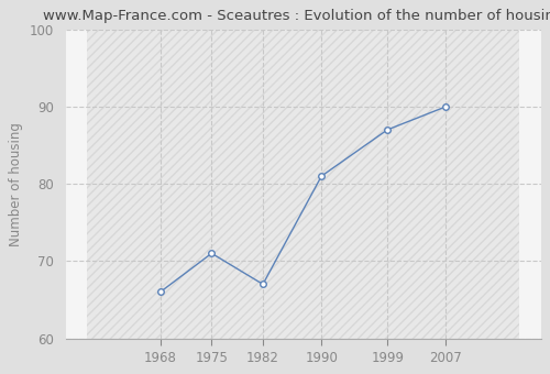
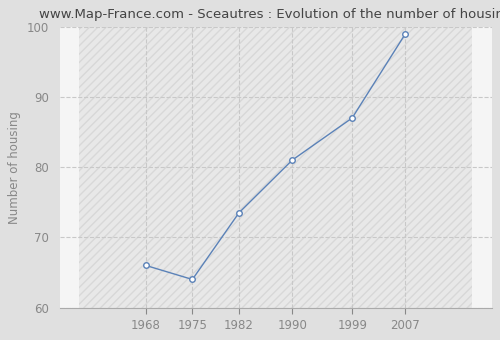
1975: 71.0 -> 64.0
1982: 67.0 -> 73.5
2007: 90.0 -> 99.0
